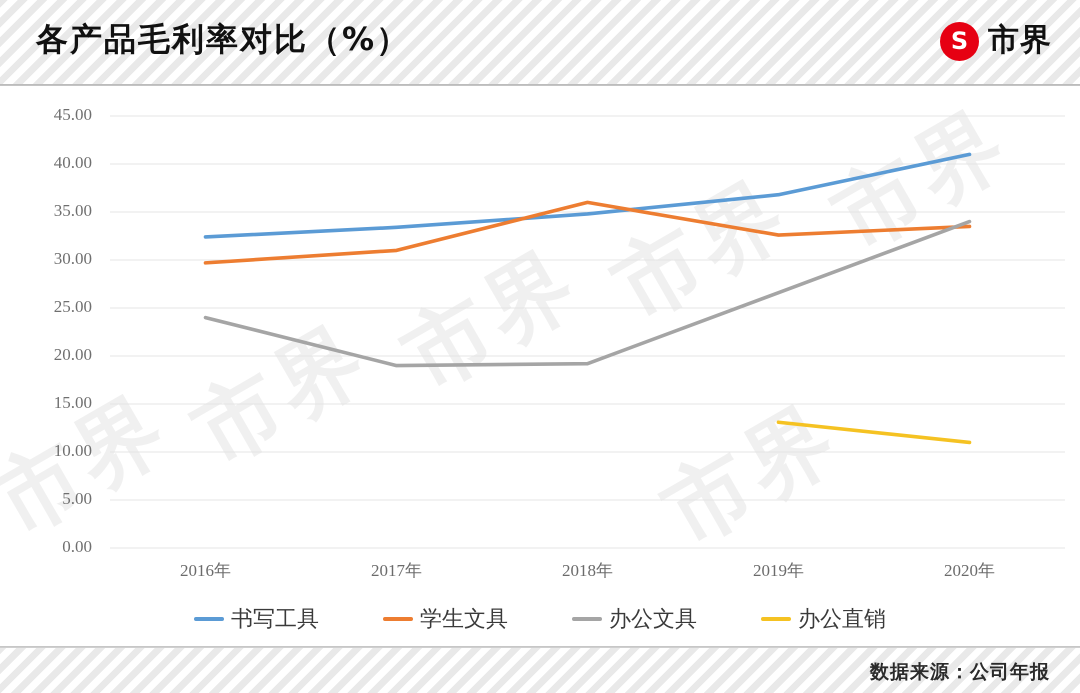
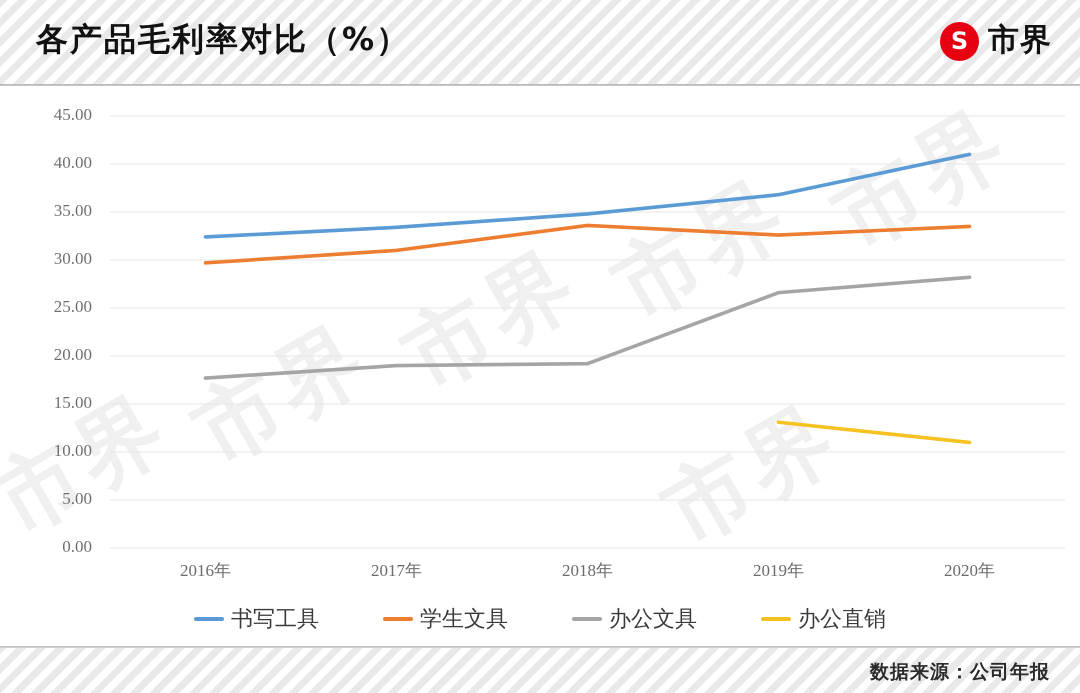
办公文具/2016年: 24 -> 18
学生文具/2018年: 36 -> 34
办公文具/2020年: 34 -> 28
